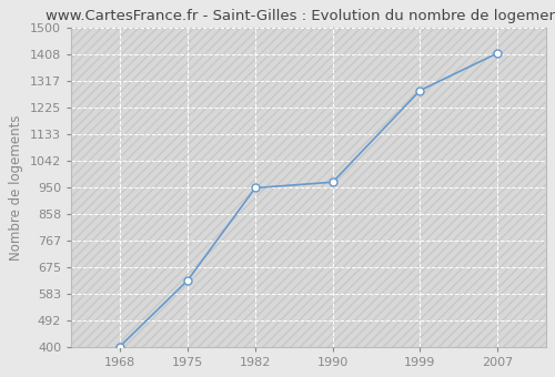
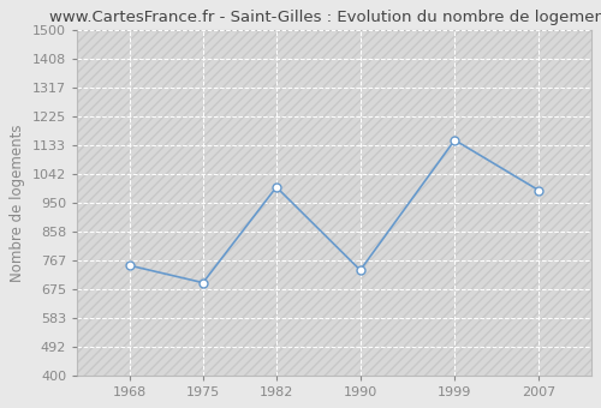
1968: 400 -> 750
1975: 628 -> 695
1982: 948 -> 1000
1990: 968 -> 735
1999: 1284 -> 1150
2007: 1413 -> 990
